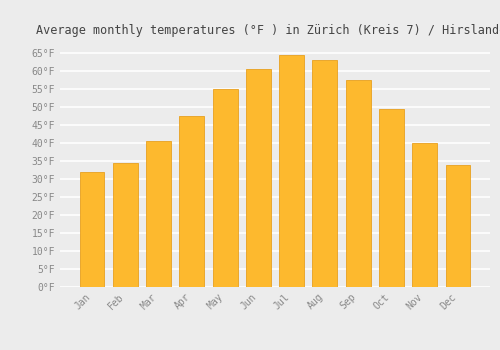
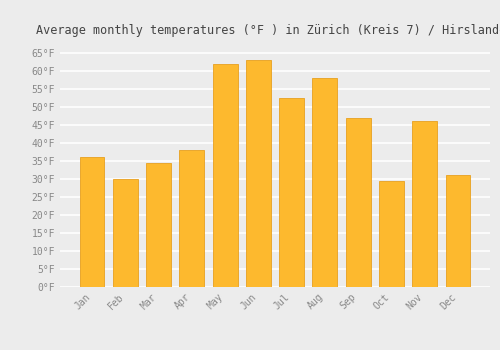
Jan: 32.0°F -> 36.0°F
Feb: 34.5°F -> 30.0°F
Mar: 40.5°F -> 34.5°F
Apr: 47.5°F -> 38.0°F
May: 55.0°F -> 62.0°F
Jun: 60.5°F -> 63.0°F
Jul: 64.5°F -> 52.5°F
Aug: 63.0°F -> 58.0°F
Sep: 57.5°F -> 47.0°F
Oct: 49.5°F -> 29.5°F
Nov: 40.0°F -> 46.0°F
Dec: 34.0°F -> 31.0°F
